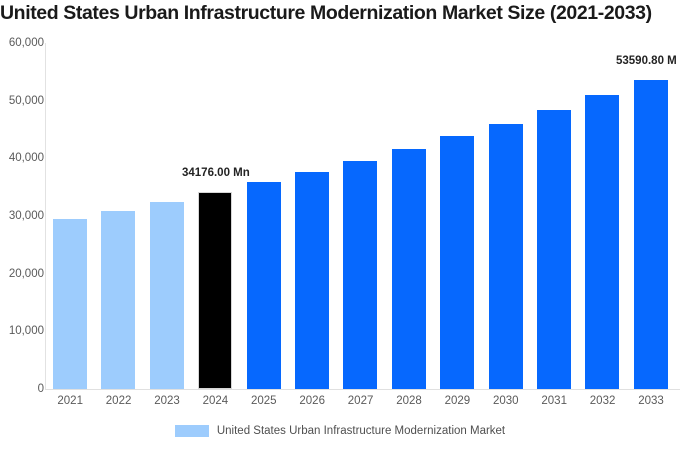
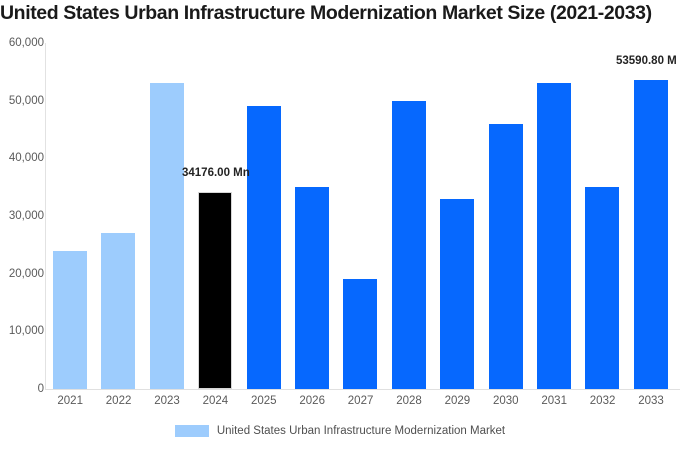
2021: 29000 -> 24000
2022: 31000 -> 27000
2023: 32000 -> 53000
2025: 36000 -> 49000
2026: 38000 -> 35000
2027: 40000 -> 19000
2028: 42000 -> 50000
2029: 44000 -> 33000
2031: 48000 -> 53000
2032: 51000 -> 35000
